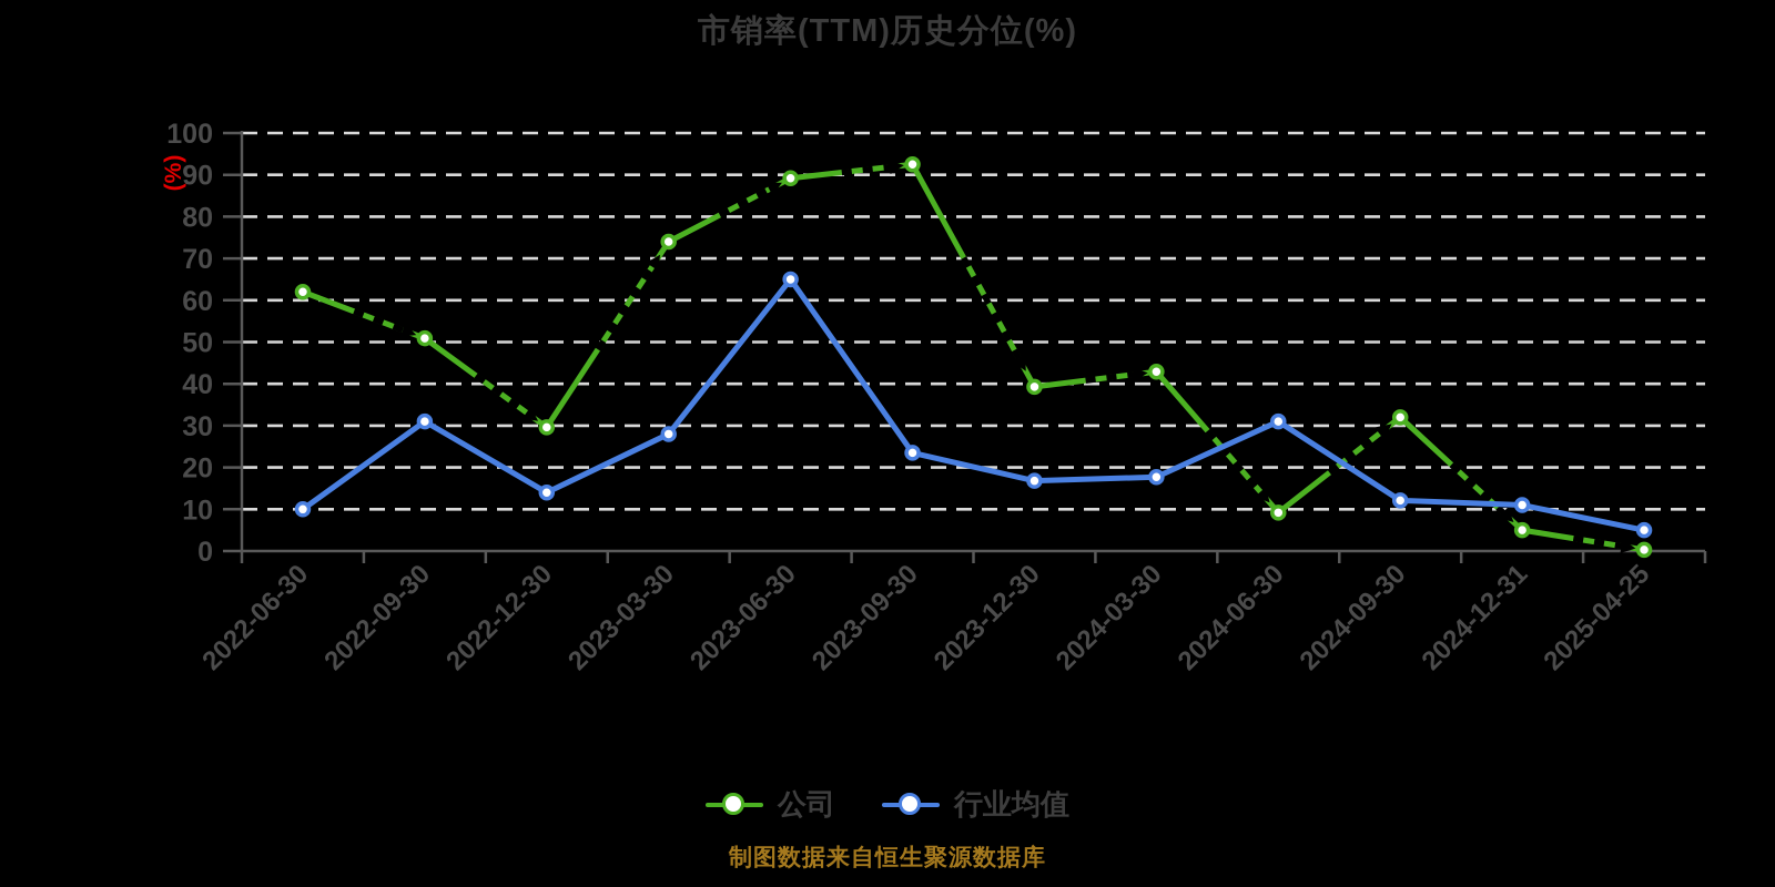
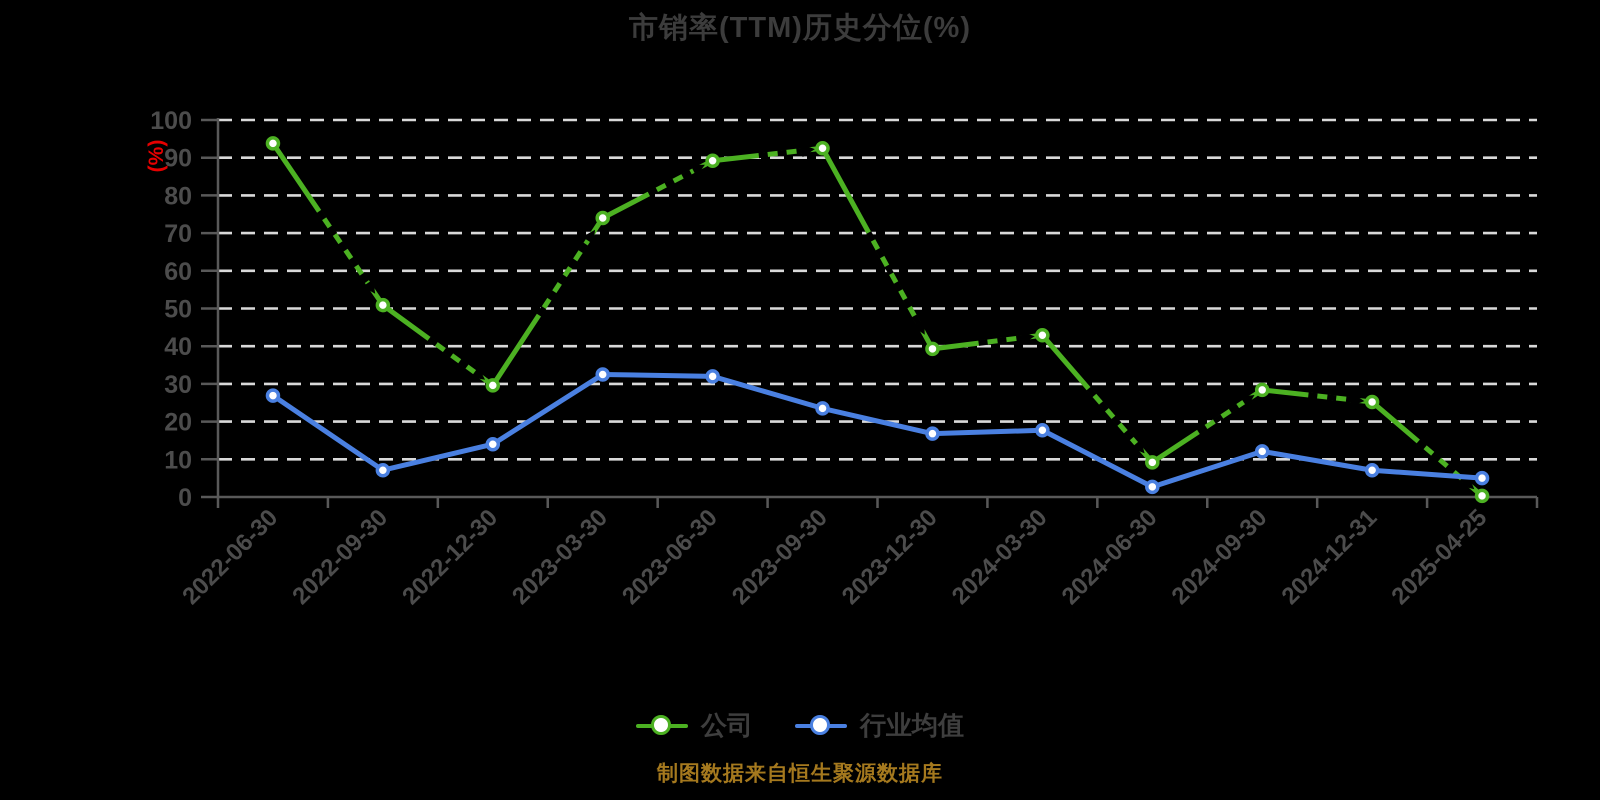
公司/2022-06-30: 62 -> 94
行业均值/2022-06-30: 10 -> 27
行业均值/2022-09-30: 31 -> 7
行业均值/2023-03-30: 28 -> 32
行业均值/2023-06-30: 65 -> 32
行业均值/2024-06-30: 31 -> 3
公司/2024-09-30: 32 -> 28
公司/2024-12-31: 5 -> 25
行业均值/2024-12-31: 11 -> 7
